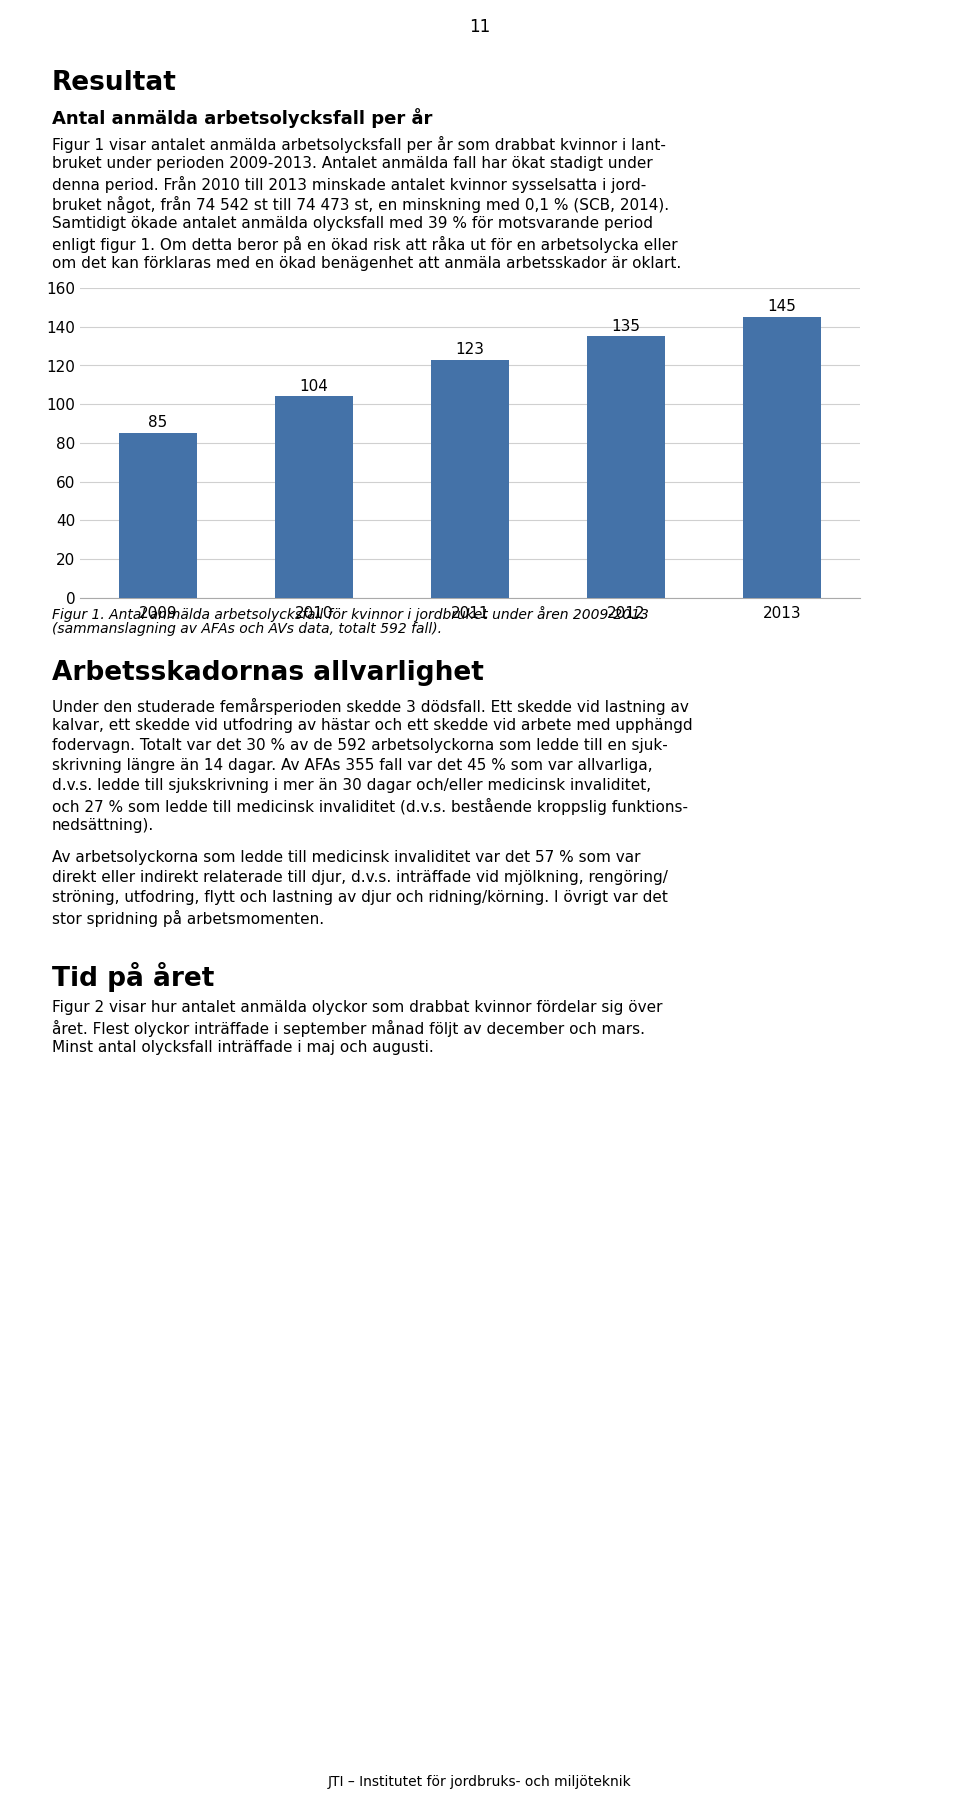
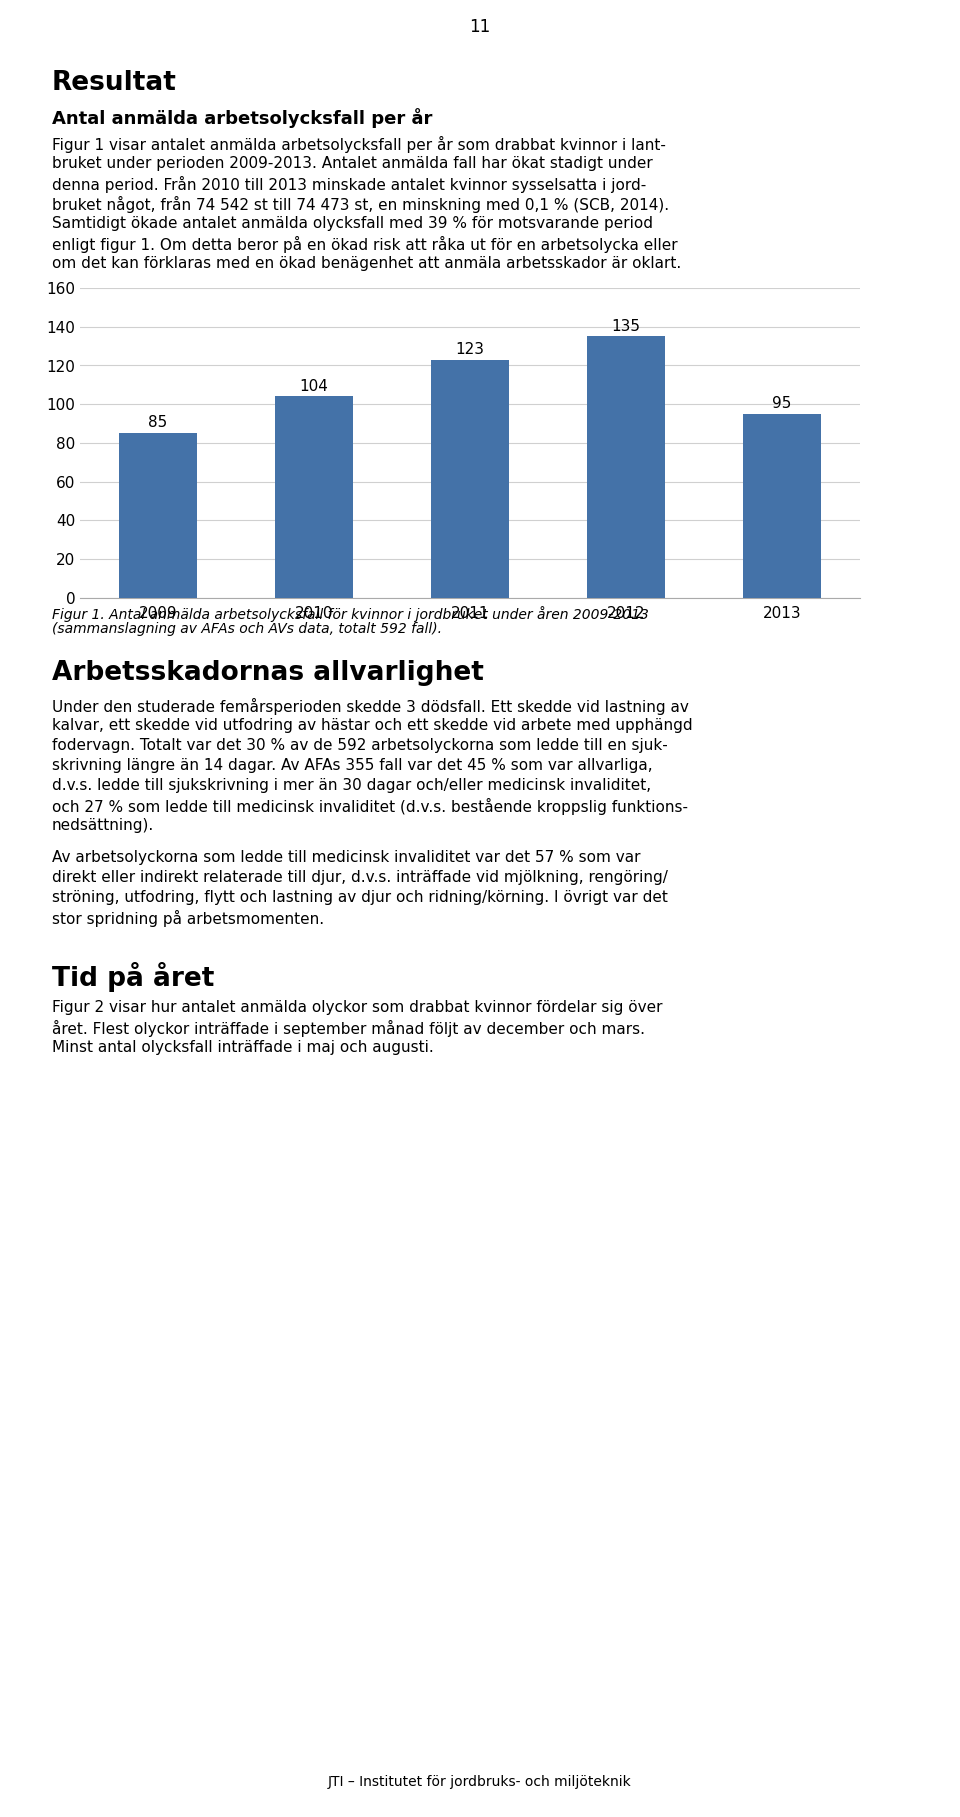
2013: 145 -> 95
